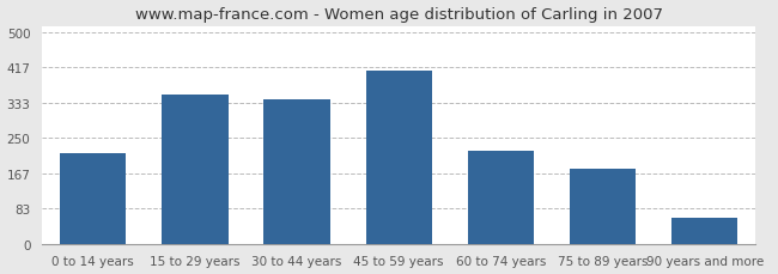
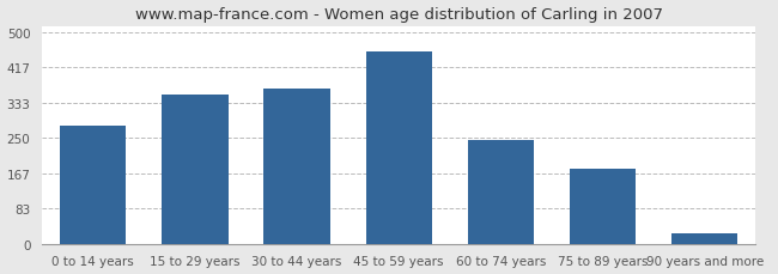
0 to 14 years: 215 -> 278
30 to 44 years: 340 -> 368
45 to 59 years: 410 -> 455
60 to 74 years: 220 -> 245
90 years and more: 60 -> 25
